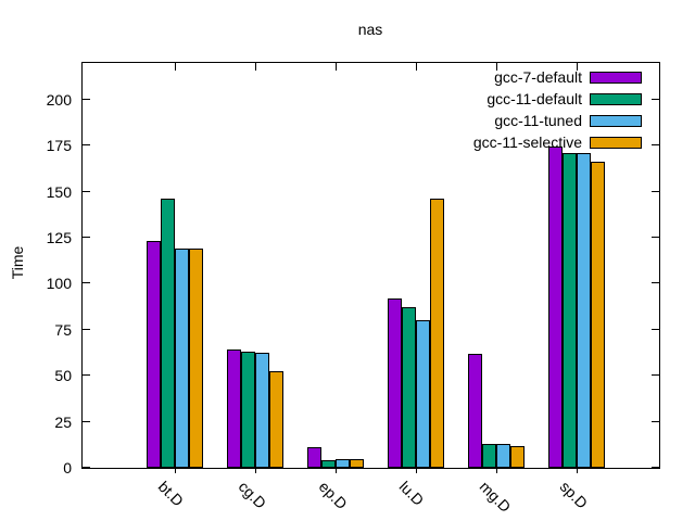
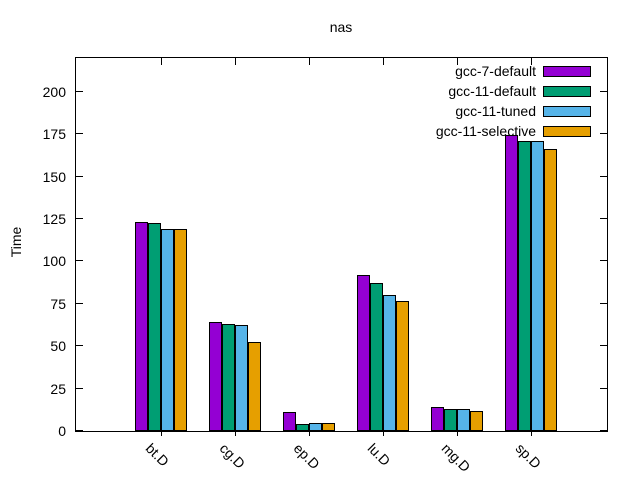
gcc-11-default/bt.D: 146 -> 122
gcc-11-selective/lu.D: 146 -> 76
gcc-7-default/mg.D: 62 -> 14
